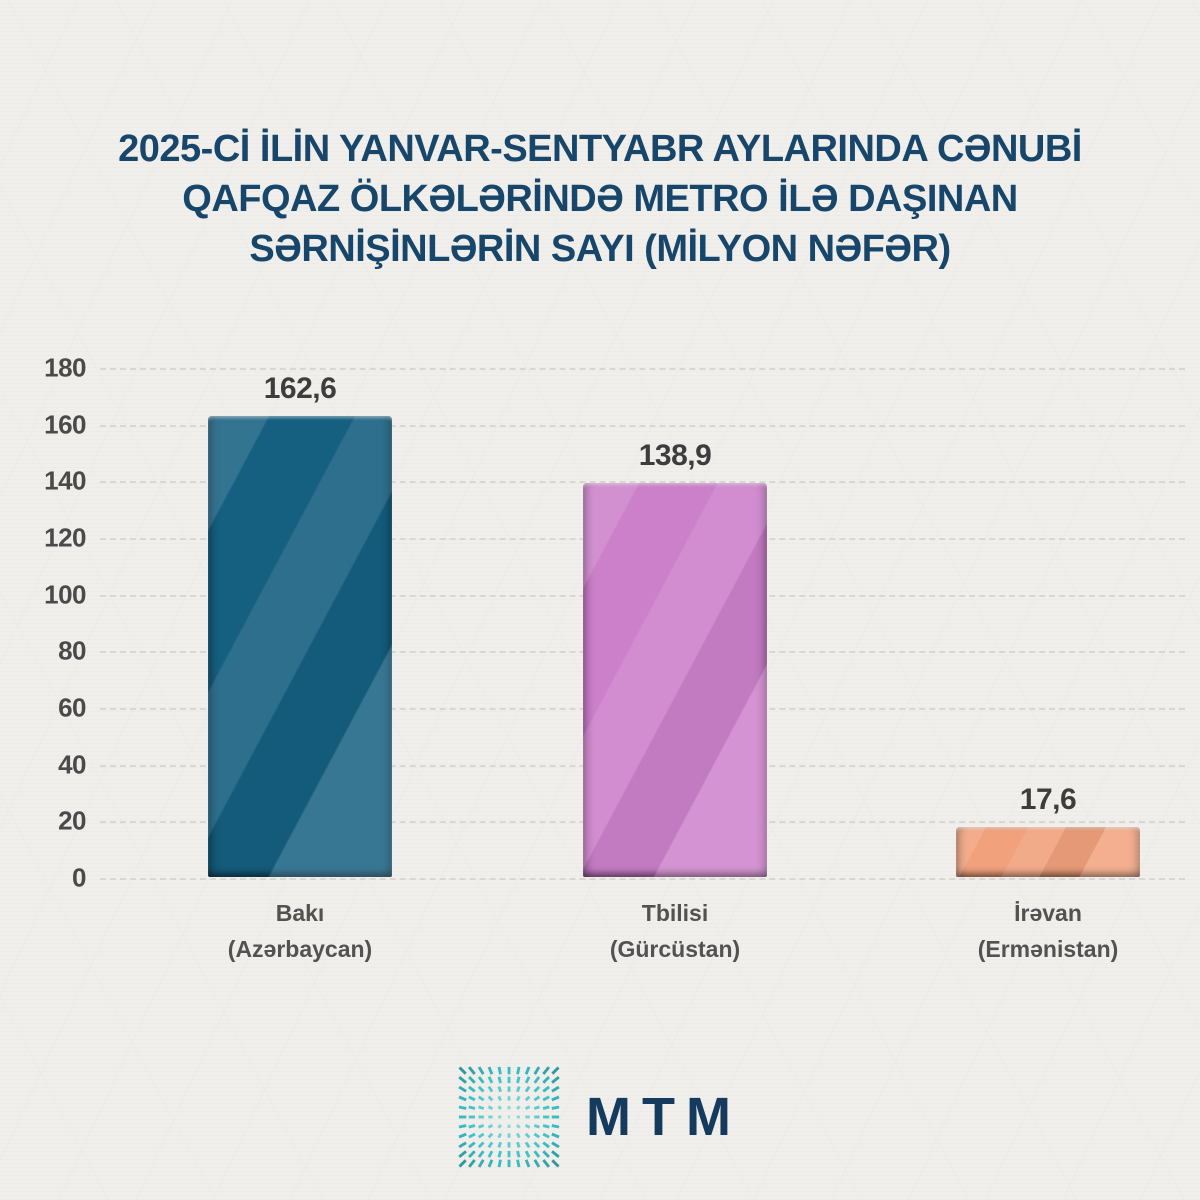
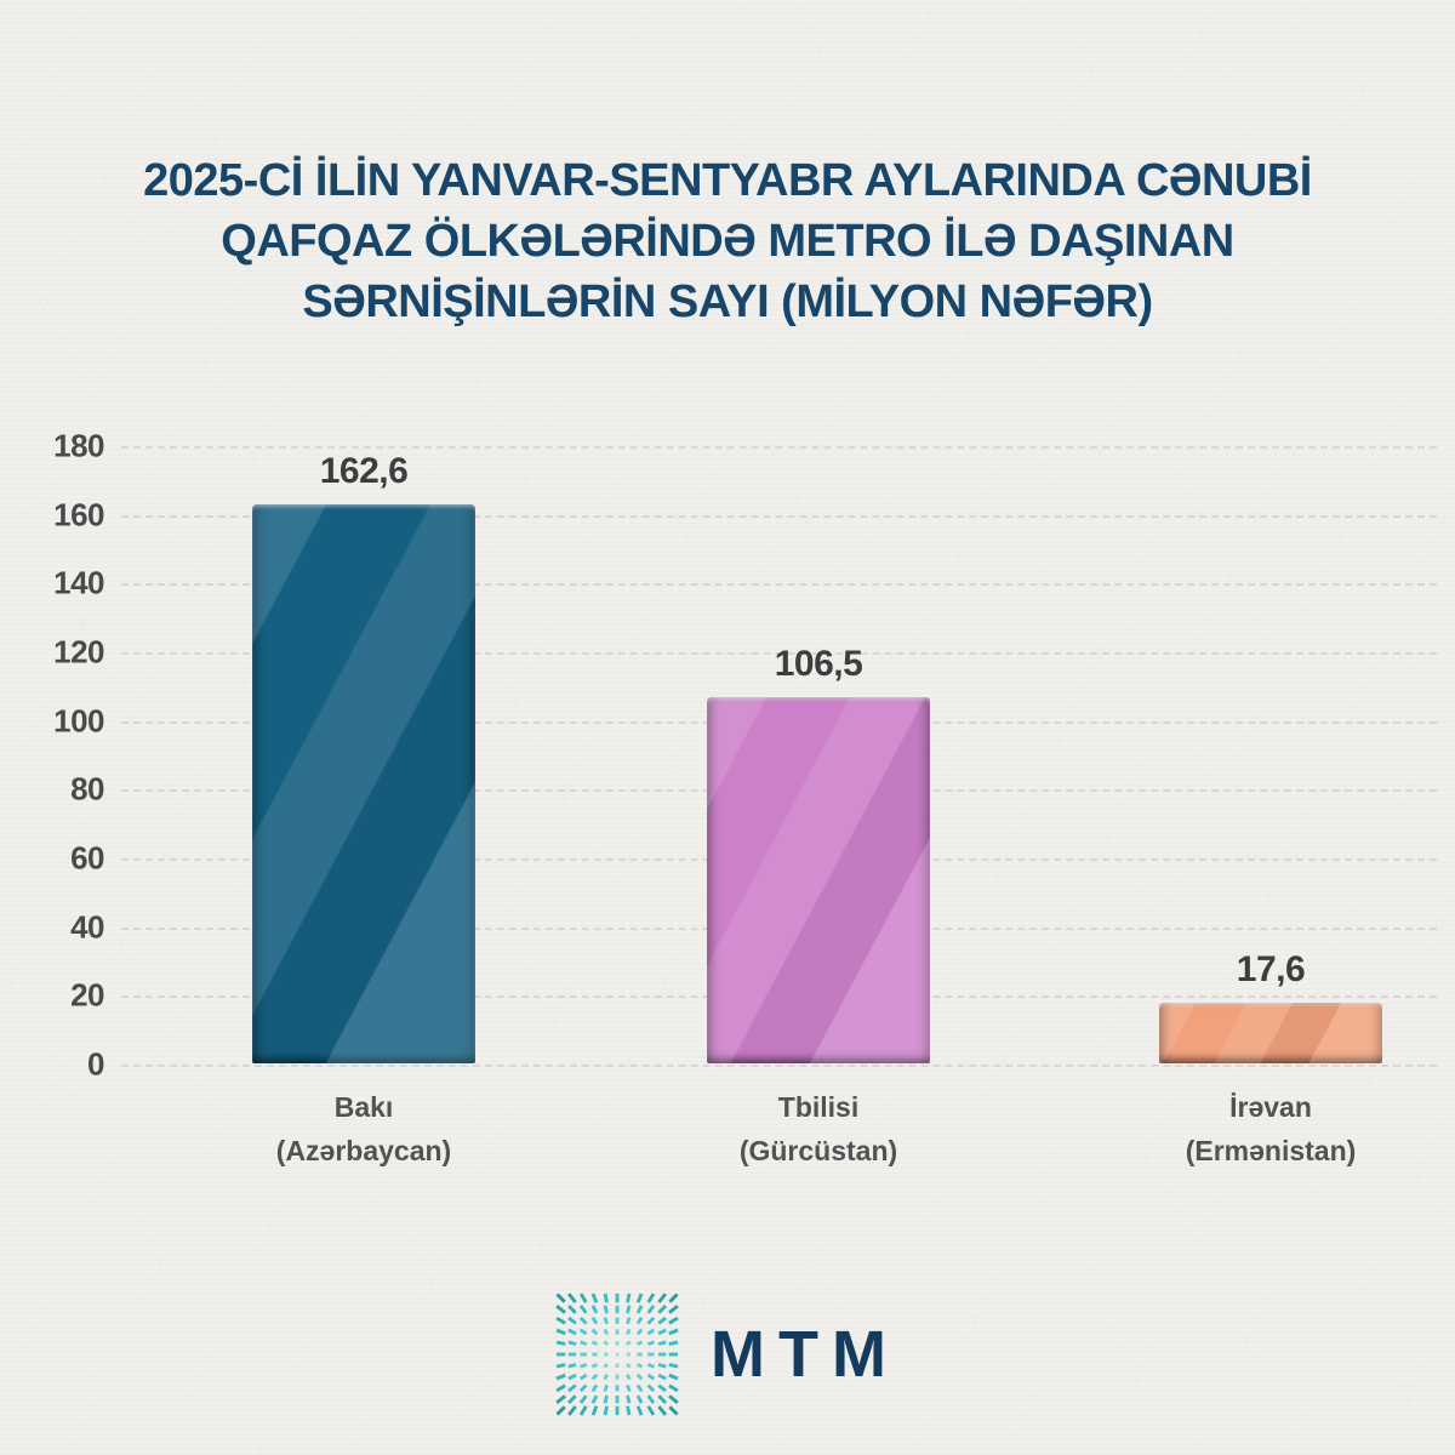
Tbilisi (Gürcüstan): 138,9 -> 106,5
